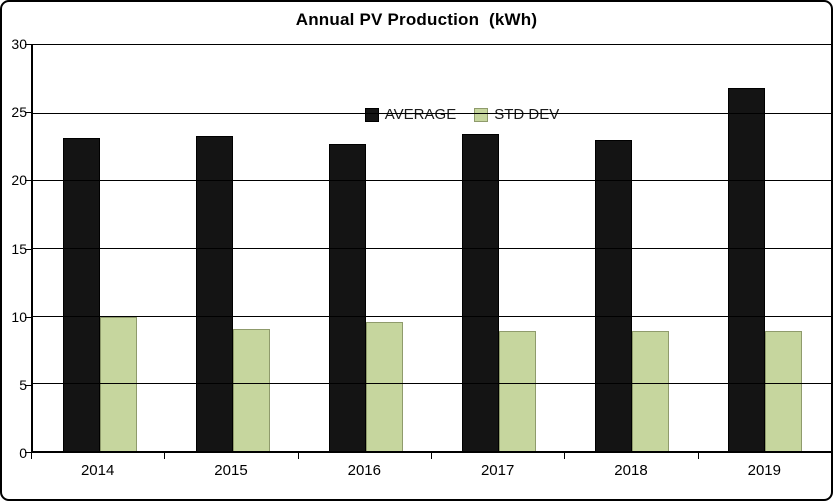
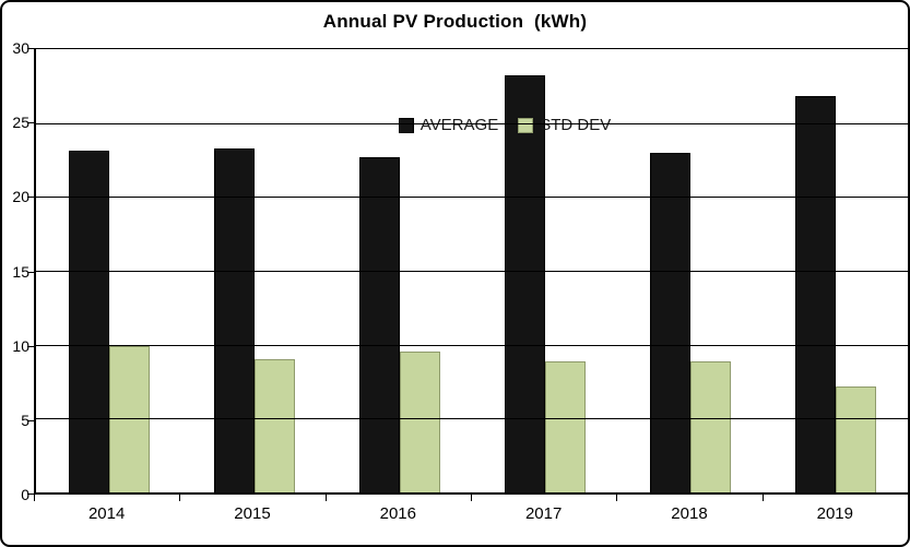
AVERAGE/2017: 23.4 -> 28.2
STD DEV/2019: 8.9 -> 7.2
